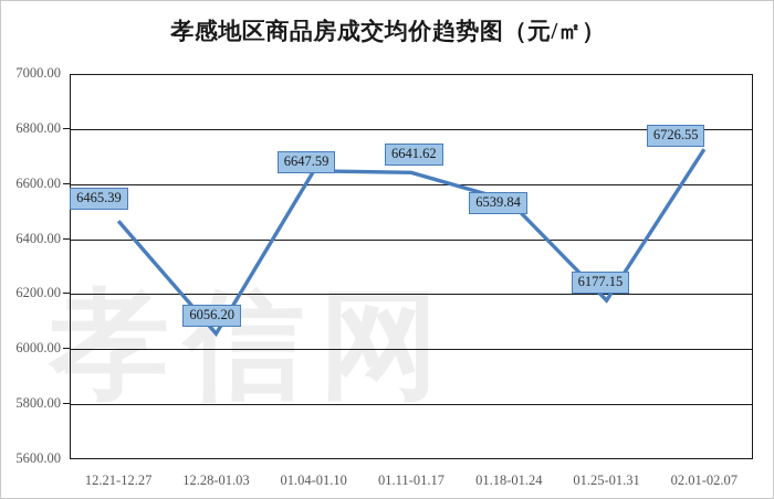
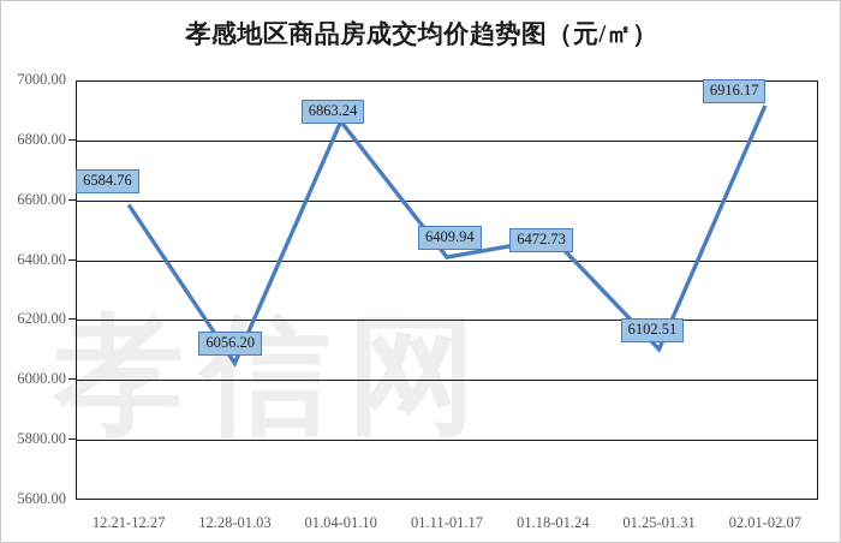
12.21-12.27: 6465.39 -> 6584.76
01.04-01.10: 6647.59 -> 6863.24
01.11-01.17: 6641.62 -> 6409.94
01.18-01.24: 6539.84 -> 6472.73
01.25-01.31: 6177.15 -> 6102.51
02.01-02.07: 6726.55 -> 6916.17
